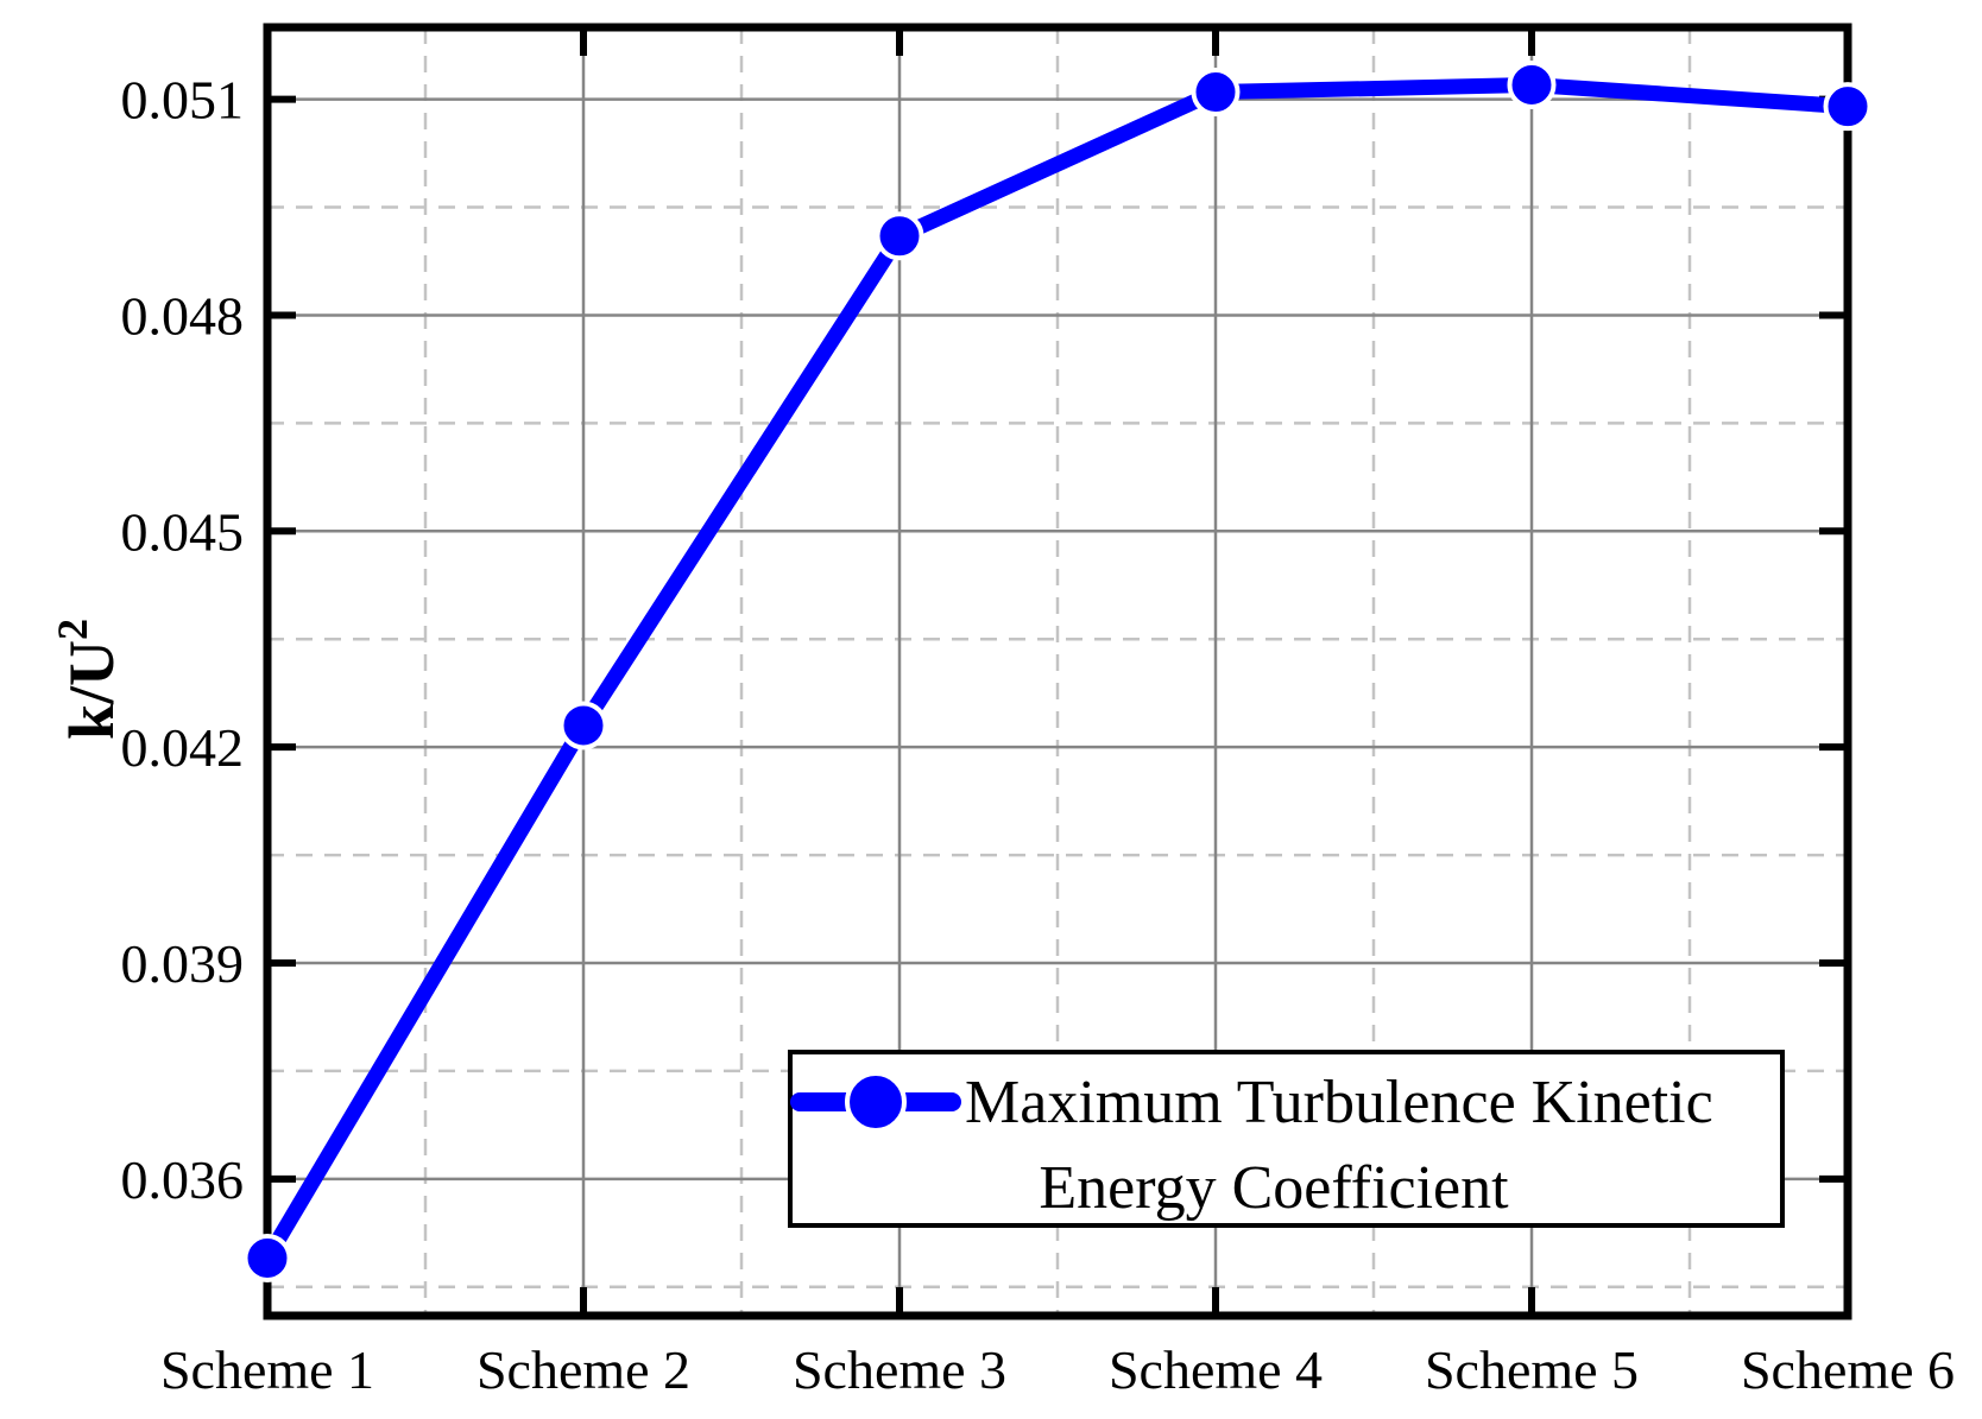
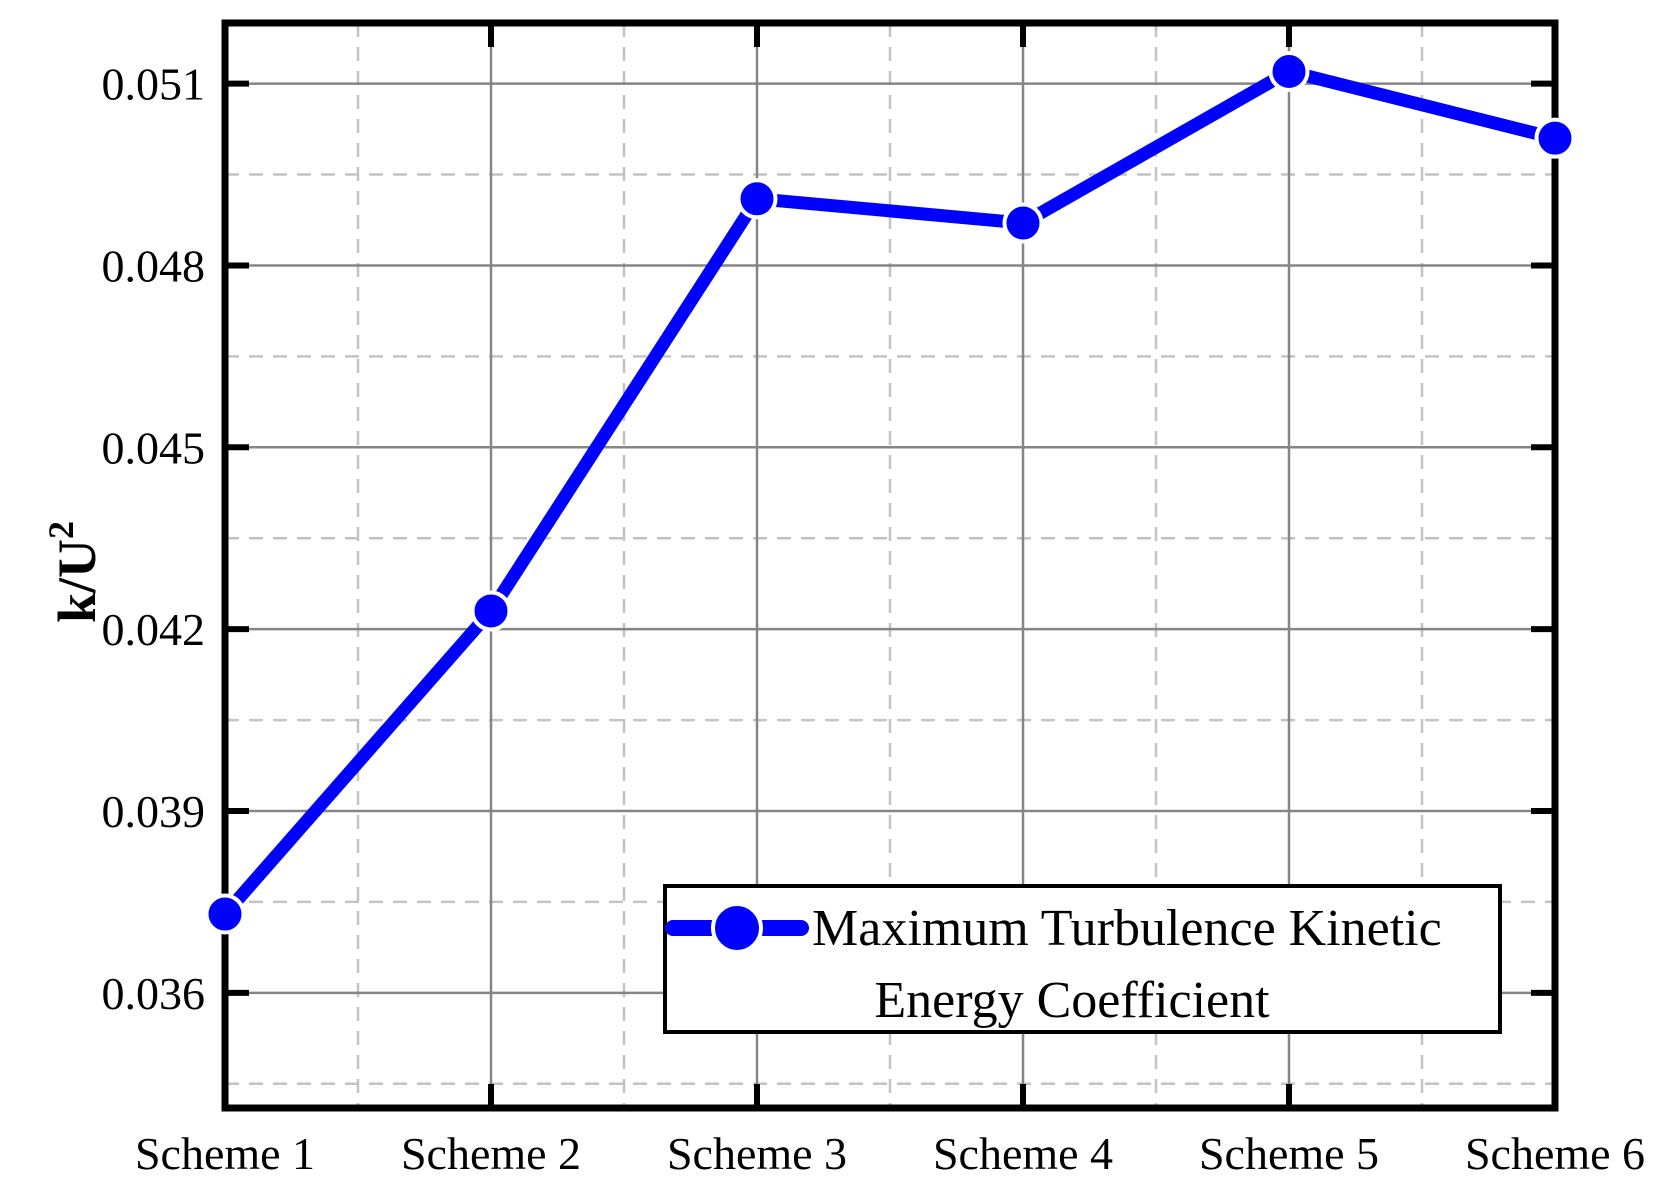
Scheme 1: 0.0349 -> 0.0373
Scheme 4: 0.0511 -> 0.0487
Scheme 6: 0.0509 -> 0.0501
